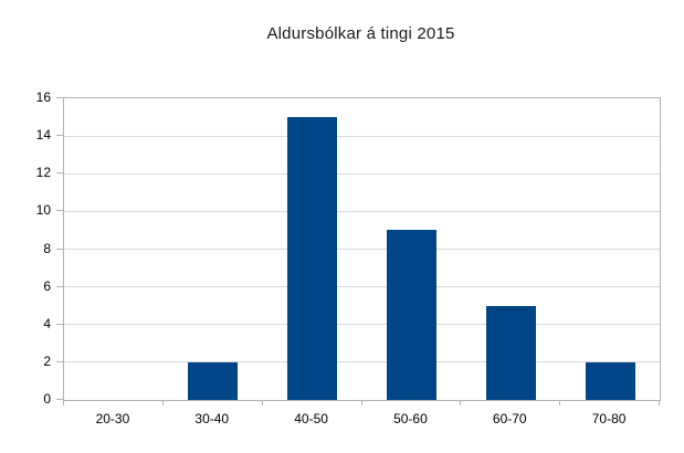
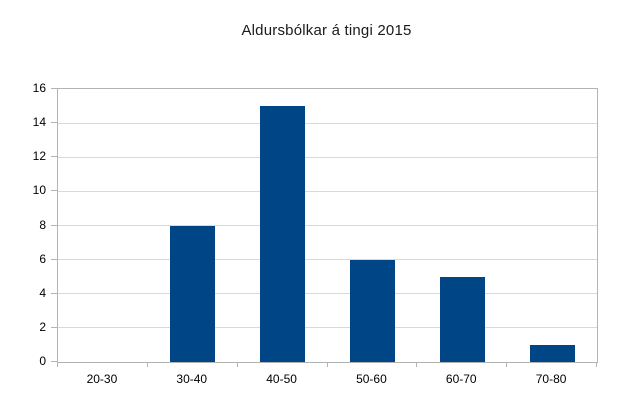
30-40: 2 -> 8
50-60: 9 -> 6
70-80: 2 -> 1
